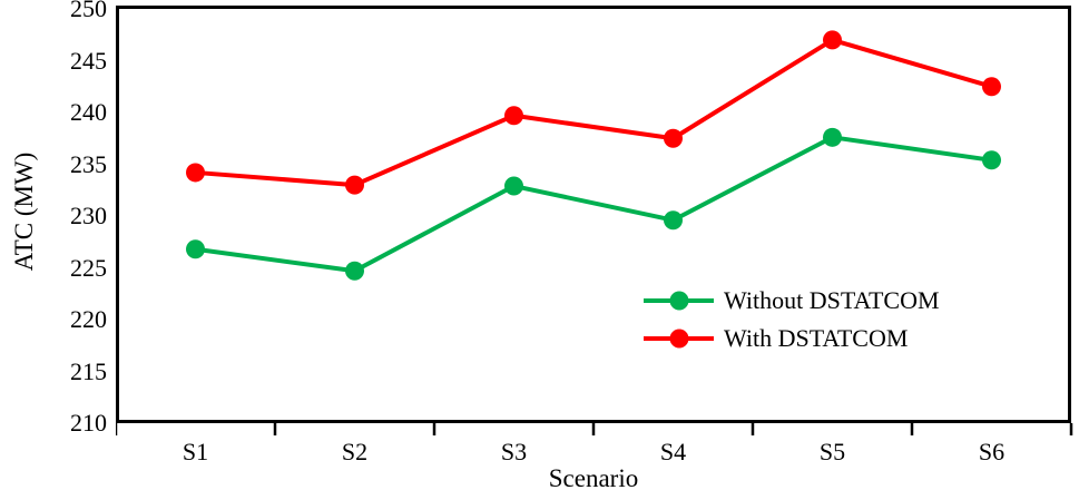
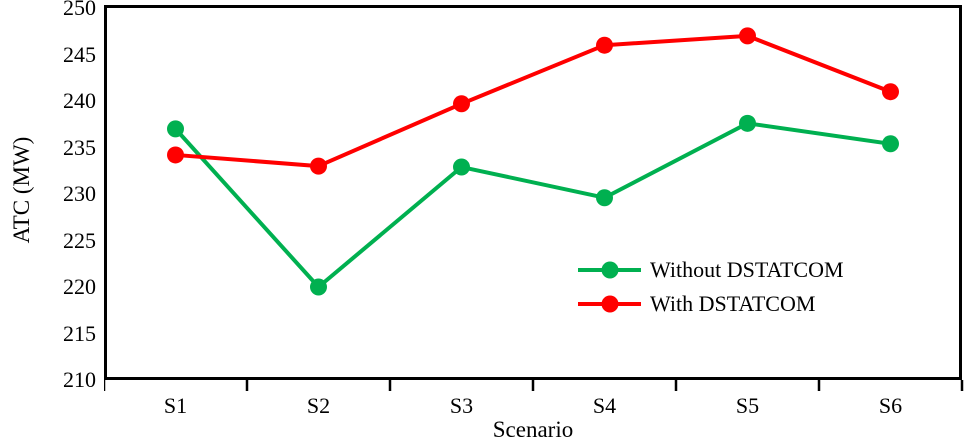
Without DSTATCOM/S1: 227 -> 237
Without DSTATCOM/S2: 225 -> 220
With DSTATCOM/S4: 238 -> 246
With DSTATCOM/S6: 242 -> 241
